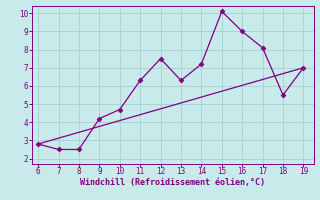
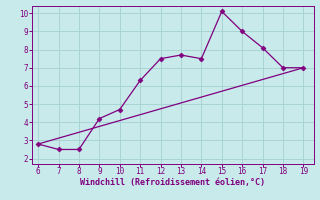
13: 6.3 -> 7.7
14: 7.2 -> 7.5
18: 5.5 -> 7.0
